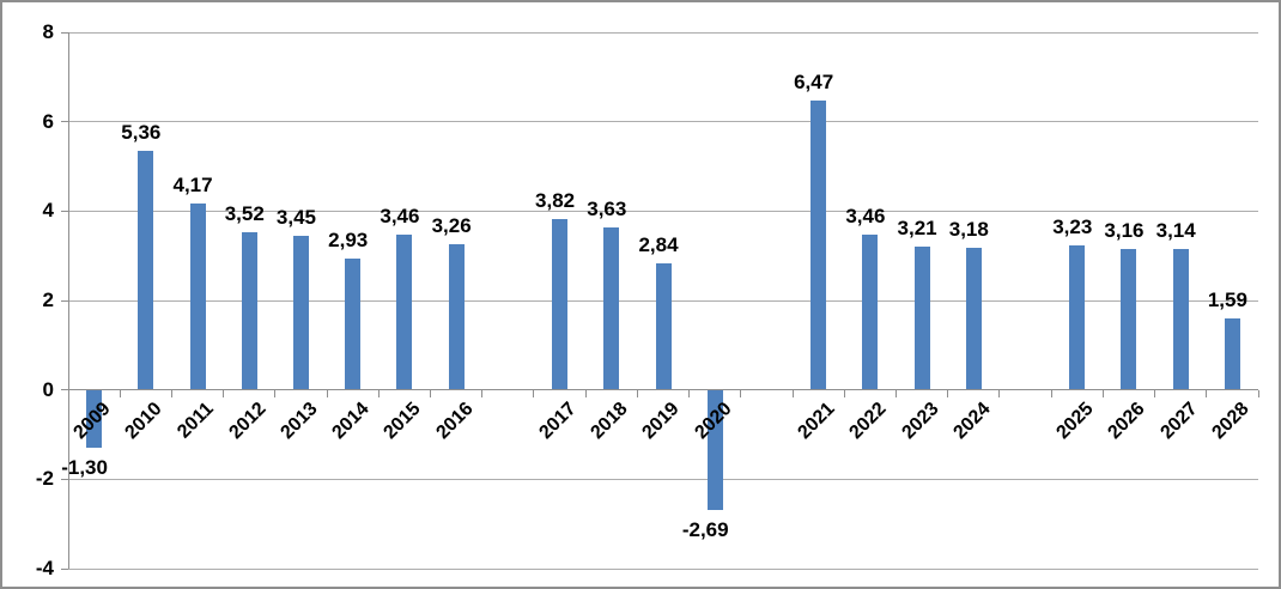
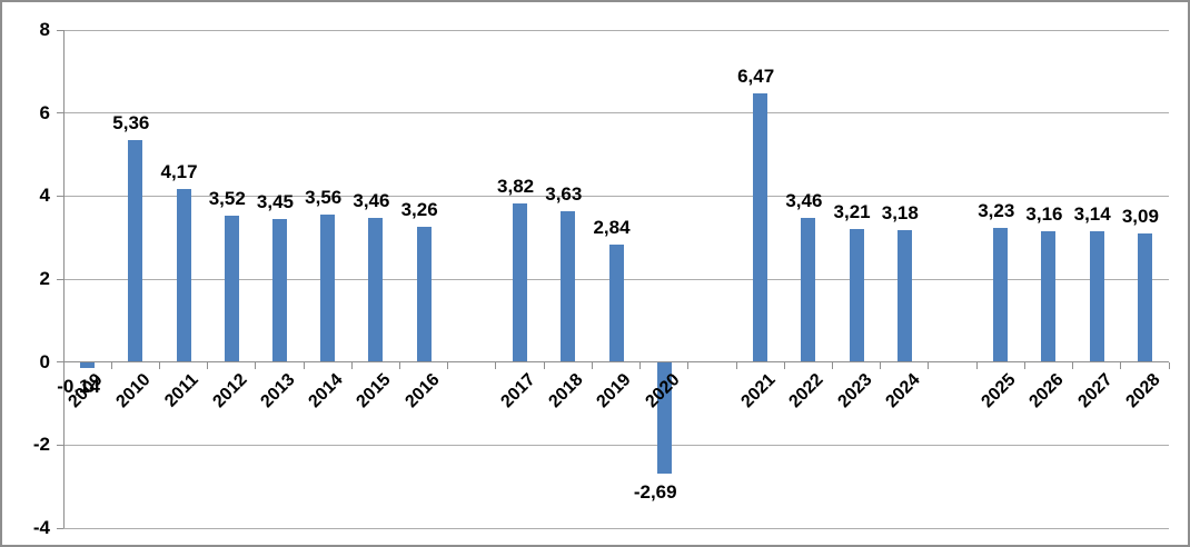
2009: -1,30 -> -0,14
2014: 2,93 -> 3,56
2028: 1,59 -> 3,09
